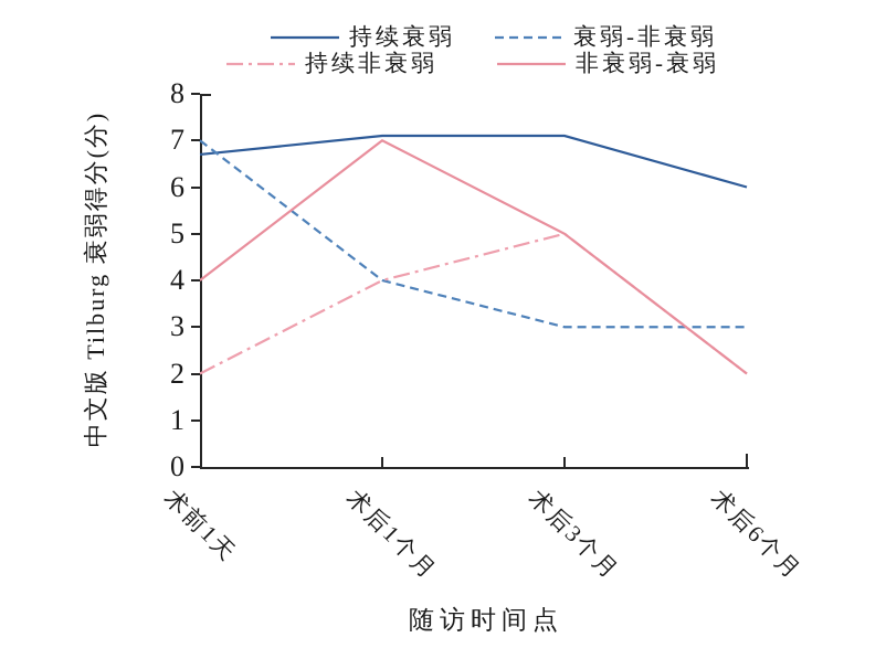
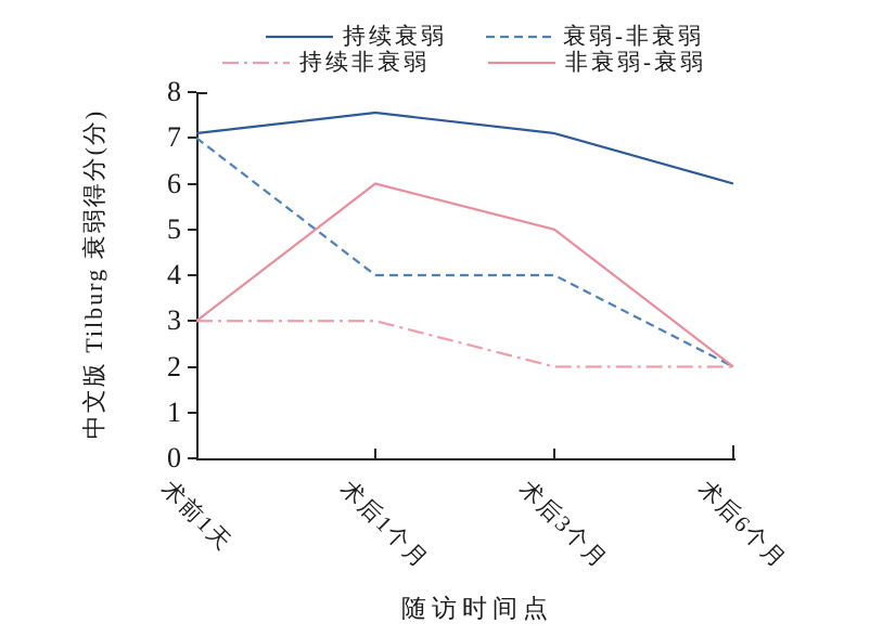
持续衰弱/术前1天: 6.7 -> 7.1
持续非衰弱/术前1天: 2 -> 3
非衰弱-衰弱/术前1天: 4 -> 3
持续衰弱/术后1个月: 7.1 -> 7.5
持续非衰弱/术后1个月: 4 -> 3
非衰弱-衰弱/术后1个月: 7 -> 6
衰弱-非衰弱/术后3个月: 3 -> 4
持续非衰弱/术后3个月: 5 -> 2
衰弱-非衰弱/术后6个月: 3 -> 2
